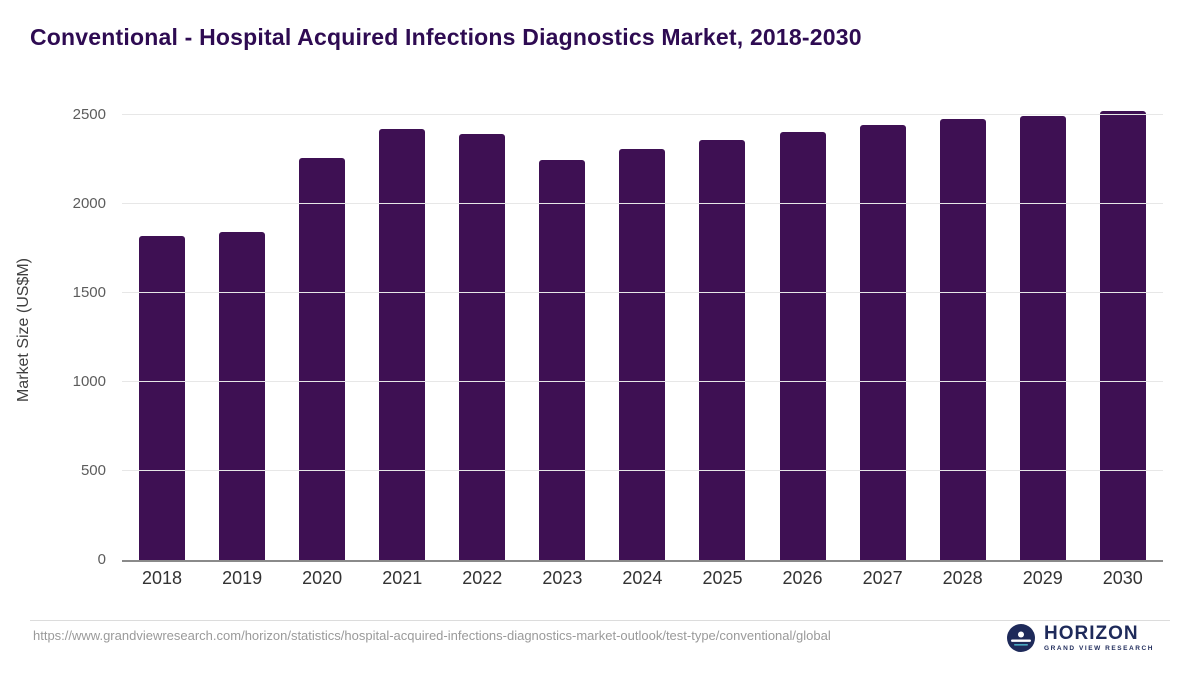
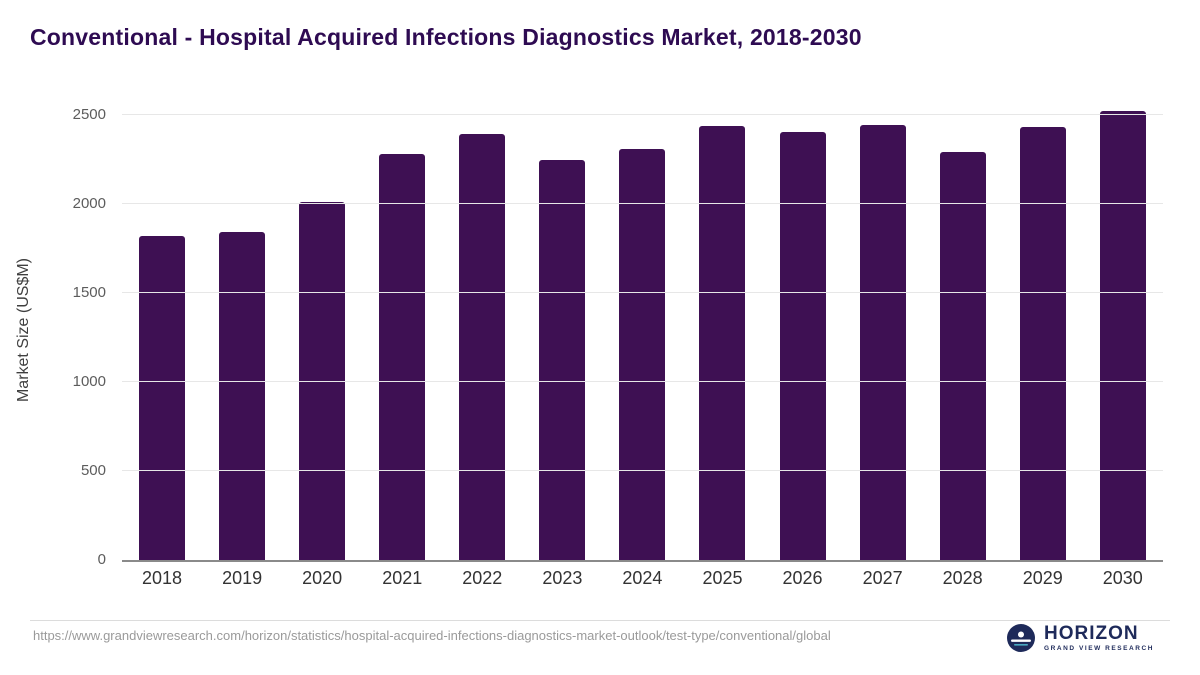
2020: 2260 -> 2010
2021: 2420 -> 2280
2025: 2360 -> 2440
2028: 2480 -> 2290
2029: 2500 -> 2430
